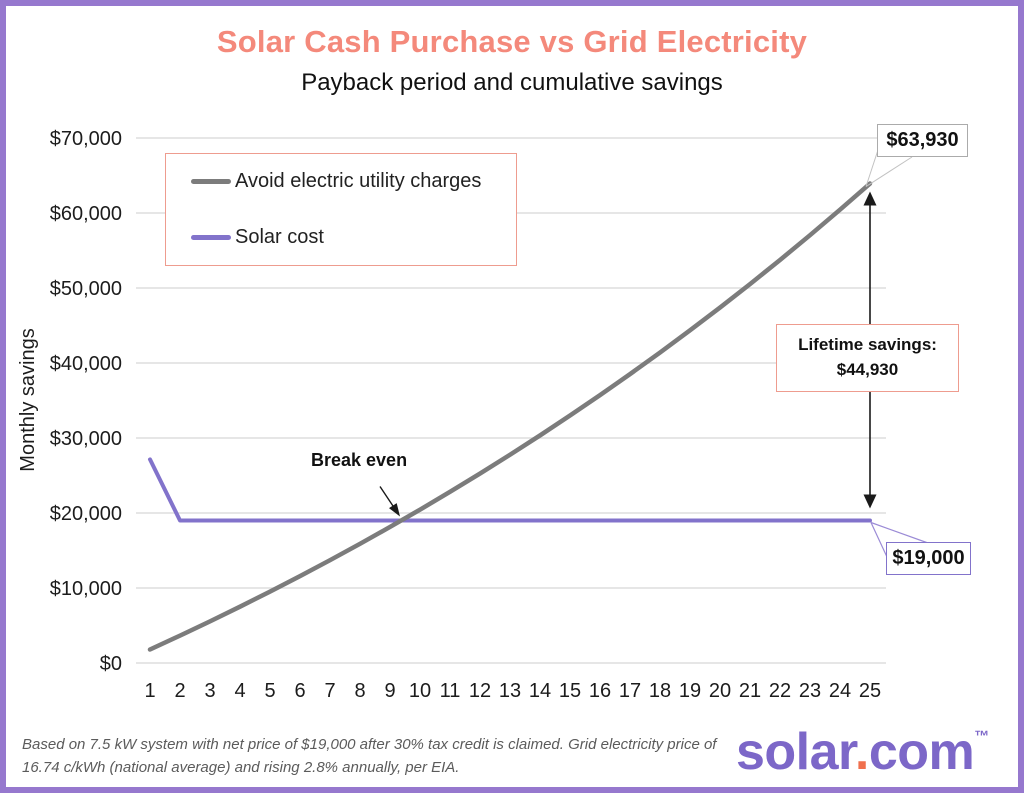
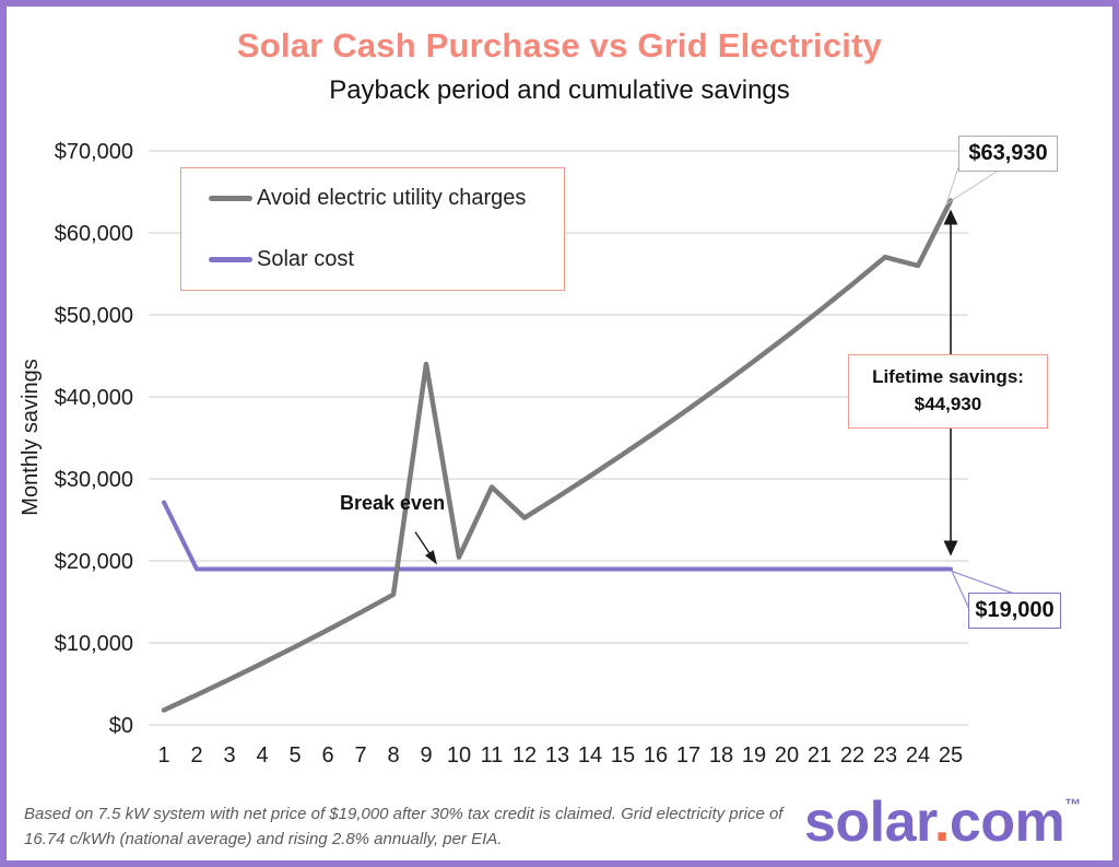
Avoid electric utility charges/9: $18000 -> $44000
Avoid electric utility charges/11: $23000 -> $29000
Avoid electric utility charges/24: $60000 -> $56000
